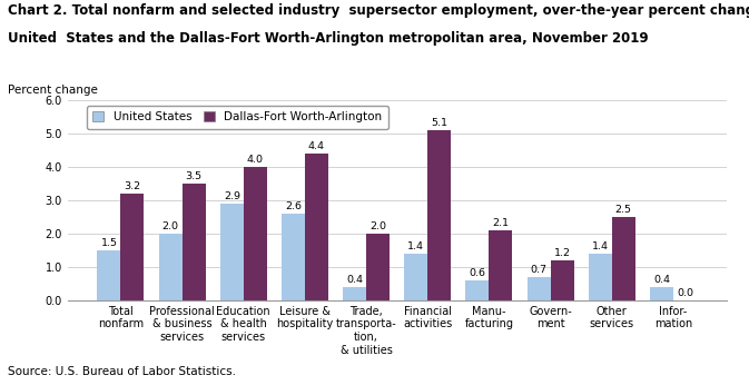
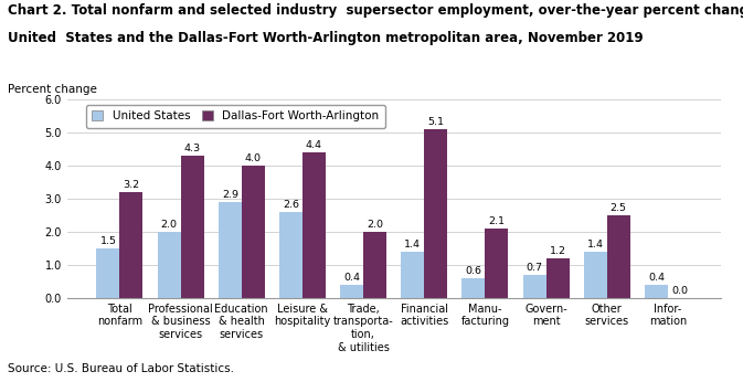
Dallas-Fort Worth-Arlington/Professional & business services: 3.5 -> 4.3
